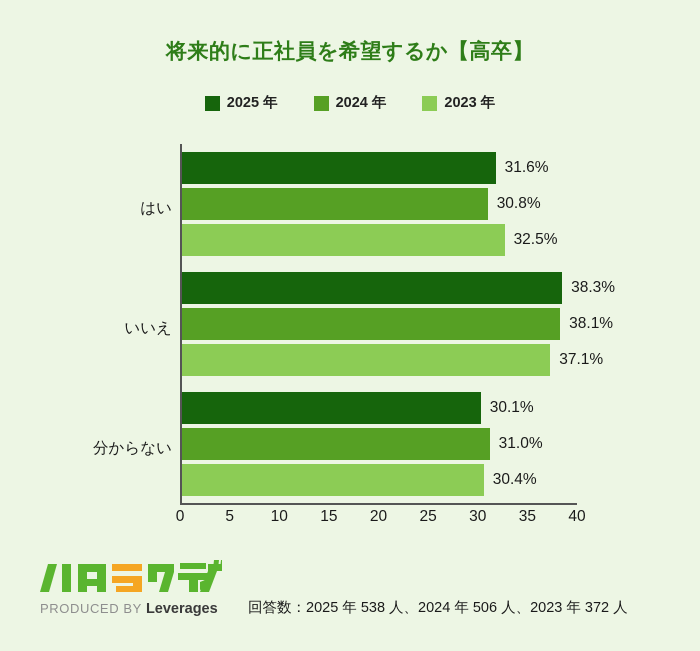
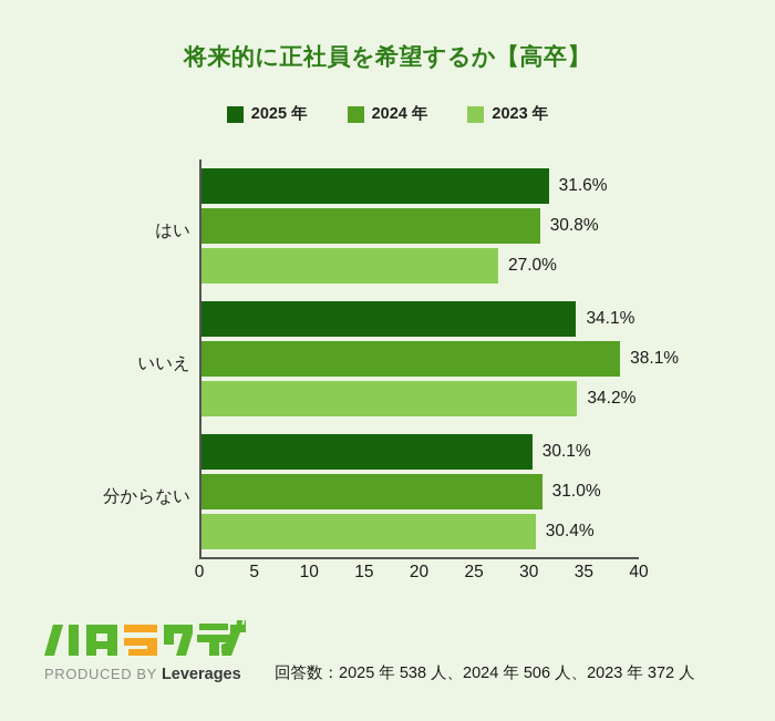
2023 年/はい: 32.5% -> 27.0%
2025 年/いいえ: 38.3% -> 34.1%
2023 年/いいえ: 37.1% -> 34.2%
